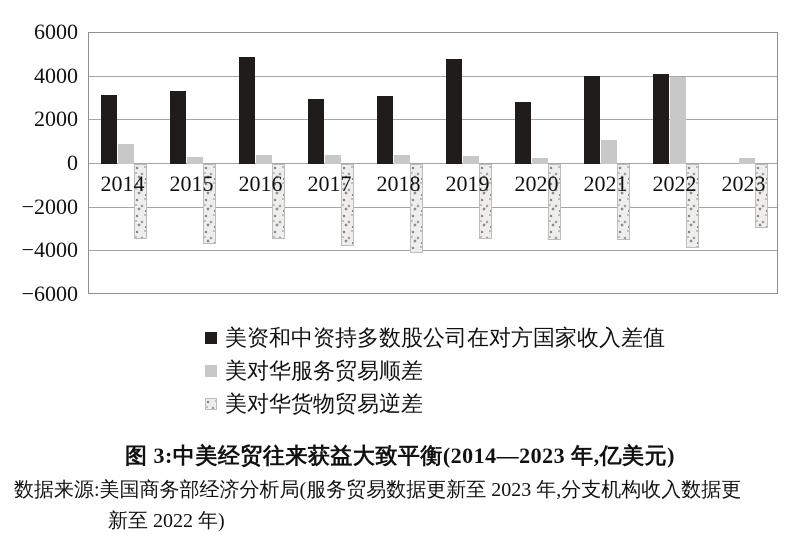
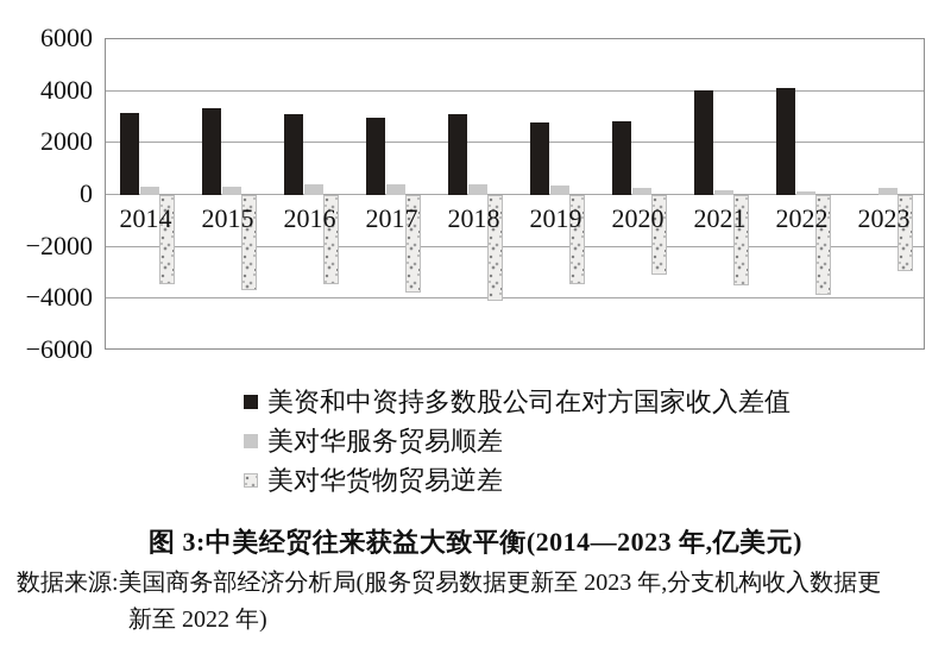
美对华服务贸易顺差/2014: 900 -> 300
美资和中资持多数股公司在对方国家收入差值/2016: 4900 -> 3100
美资和中资持多数股公司在对方国家收入差值/2019: 4800 -> 2800
美对华货物贸易逆差/2020: -3500 -> -3100
美对华服务贸易顺差/2021: 1100 -> 200
美对华服务贸易顺差/2022: 4000 -> 100
